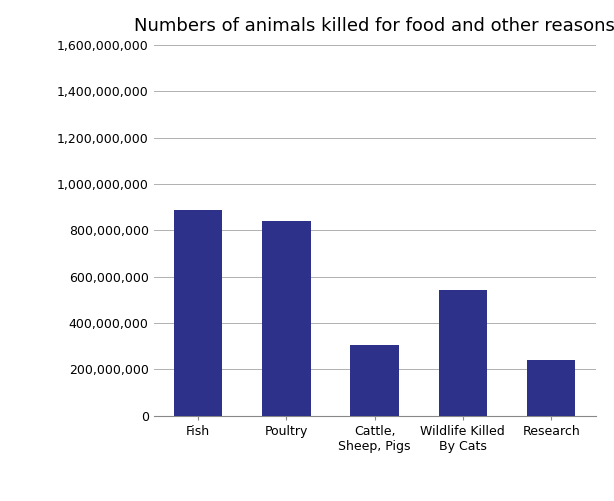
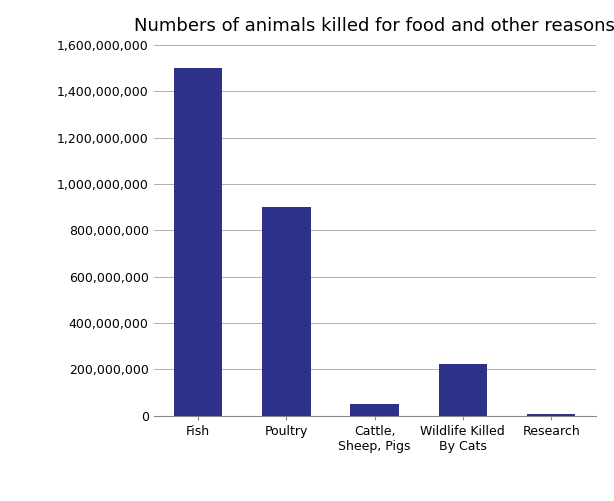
Fish: 890,000,000 -> 1,500,000,000
Poultry: 840,000,000 -> 900,000,000
Cattle, Sheep, Pigs: 305,000,000 -> 50,000,000
Wildlife Killed By Cats: 545,000,000 -> 225,000,000
Research: 240,000,000 -> 10,000,000
